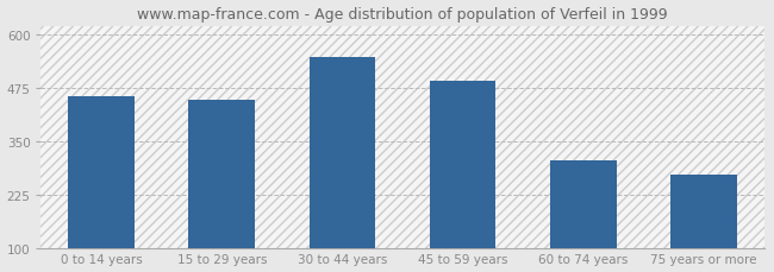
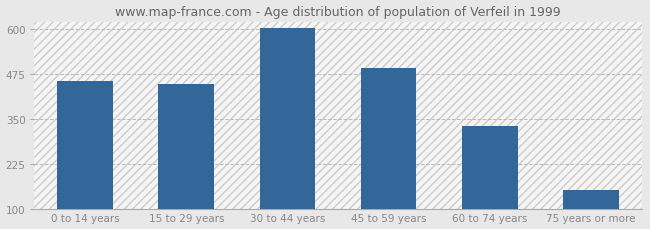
30 to 44 years: 545 -> 601
60 to 74 years: 305 -> 330
75 years or more: 270 -> 153
